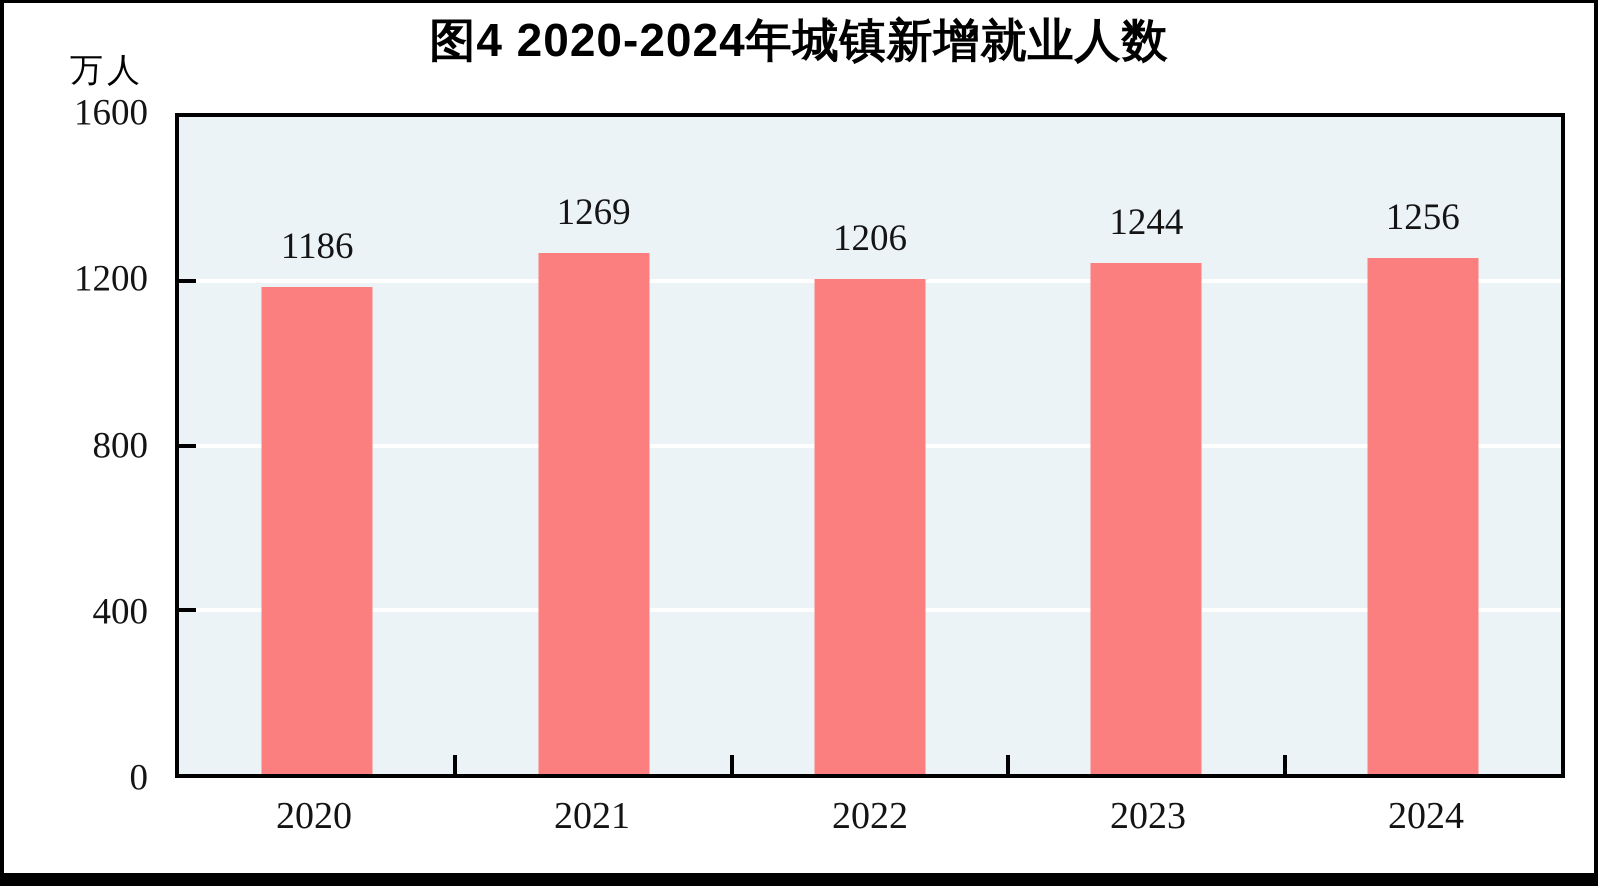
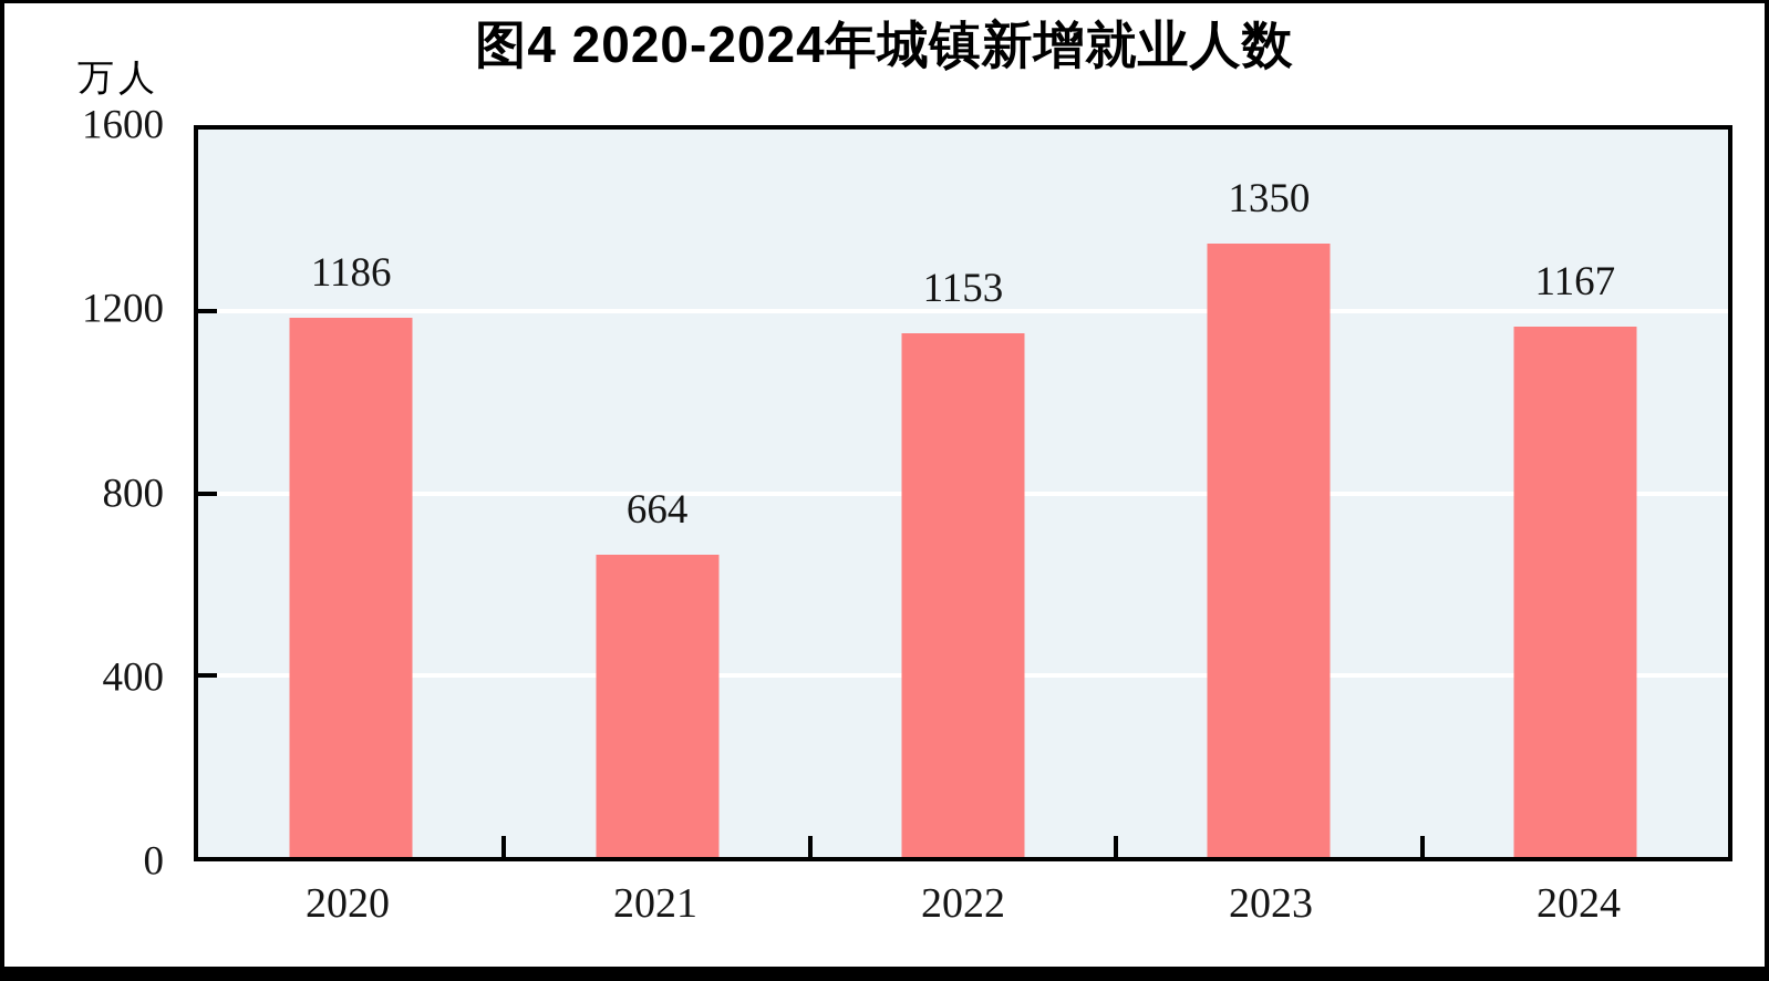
2021: 1269 -> 664
2022: 1206 -> 1153
2023: 1244 -> 1350
2024: 1256 -> 1167
